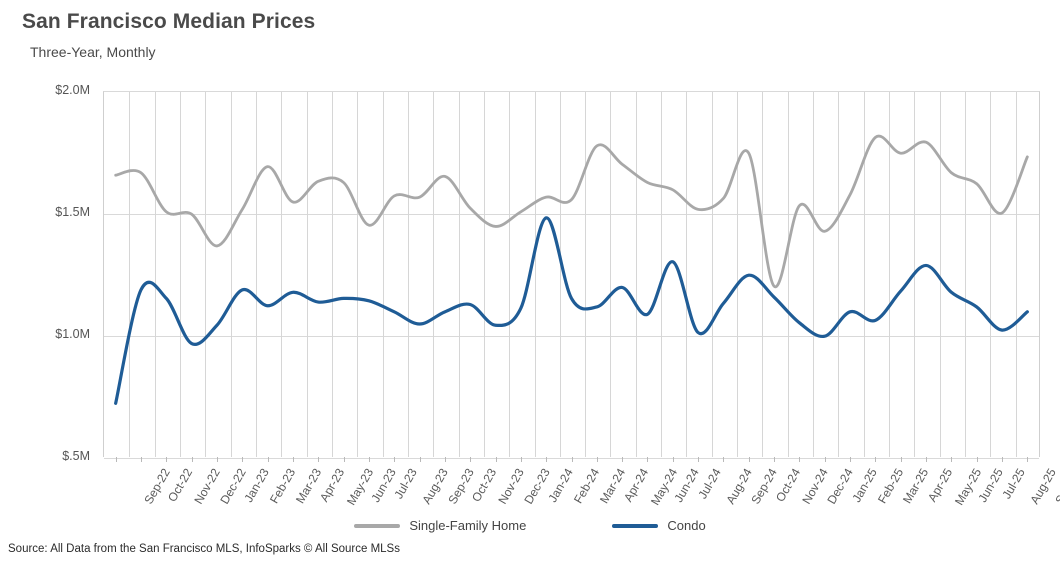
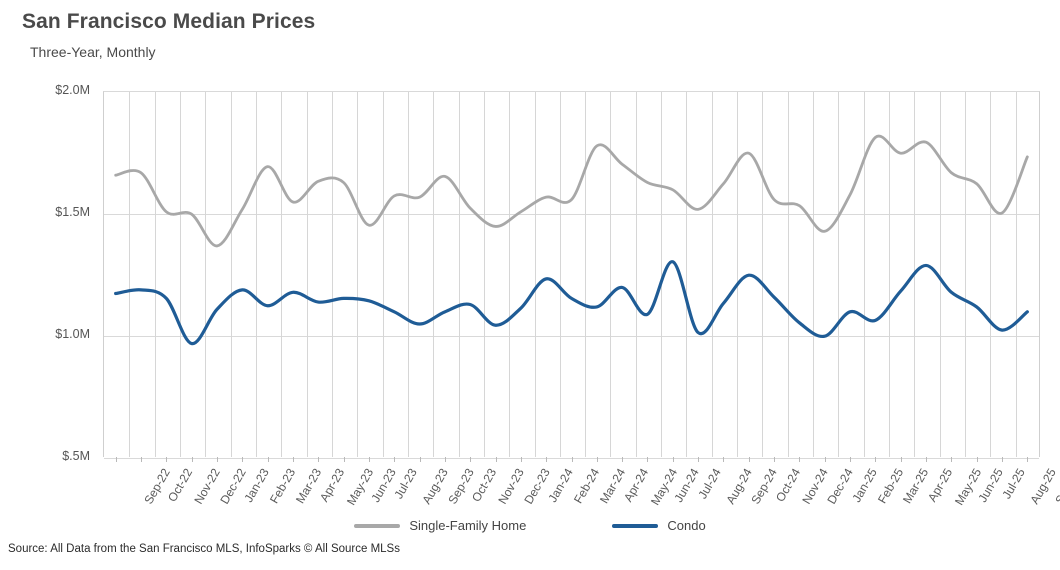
Condo/Sep-22: $0.72M -> $1.17M
Condo/Jan-23: $1.04M -> $1.10M
Condo/Feb-24: $1.48M -> $1.23M
Single-Family Home/Sep-24: $1.56M -> $1.62M
Single-Family Home/Nov-24: $1.20M -> $1.55M
